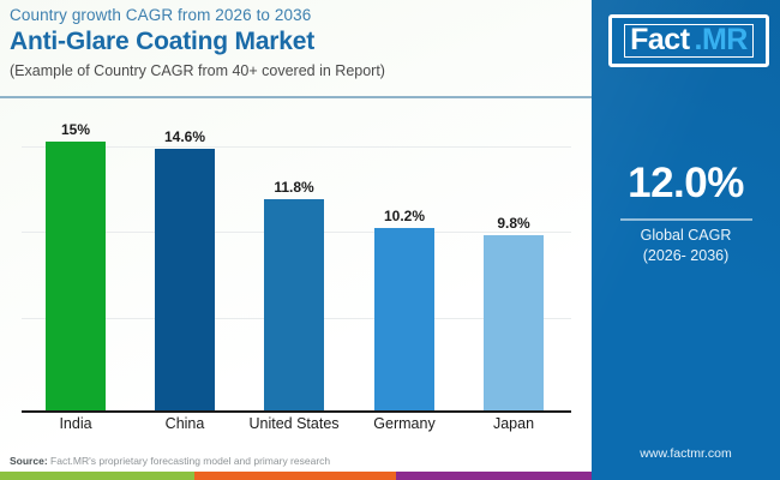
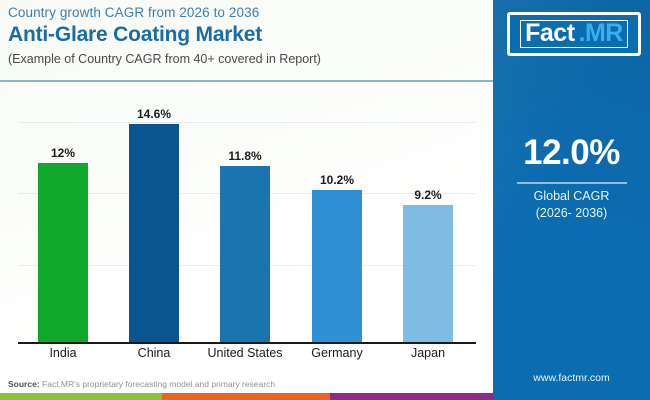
India: 15% -> 12%
Japan: 9.8% -> 9.2%
